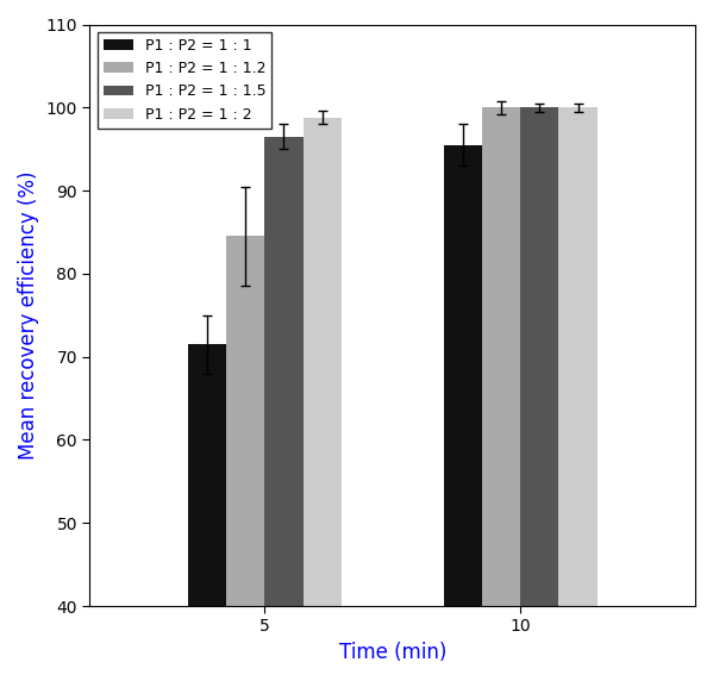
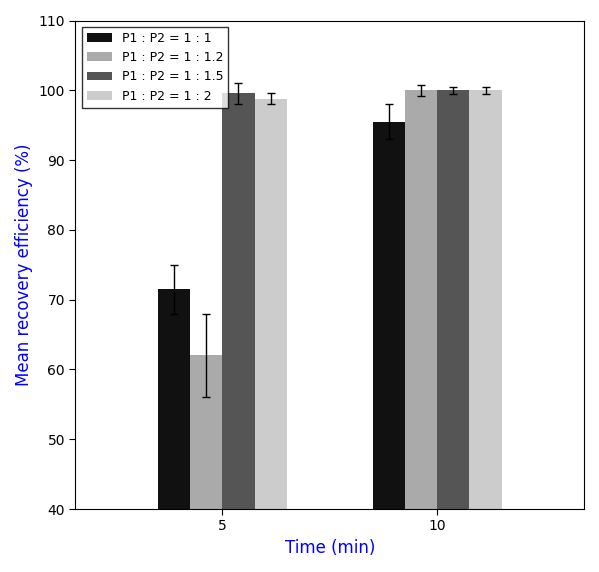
P1 : P2 = 1 : 1.2/5: 84.5 -> 62.0
P1 : P2 = 1 : 1.5/5: 96.5 -> 99.6
